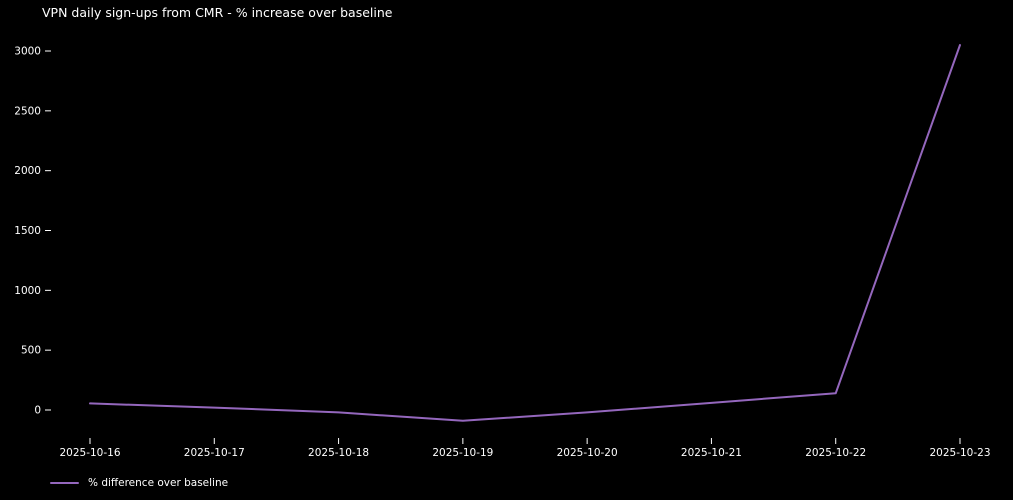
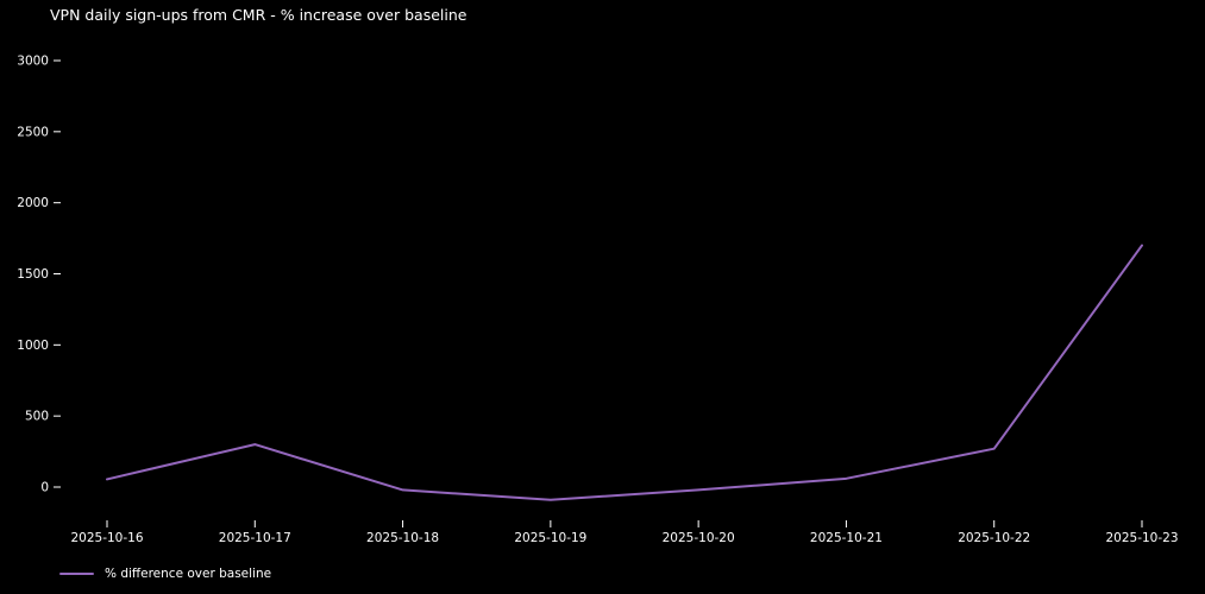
2025-10-17: 20 -> 300
2025-10-22: 140 -> 270
2025-10-23: 3050 -> 1700
